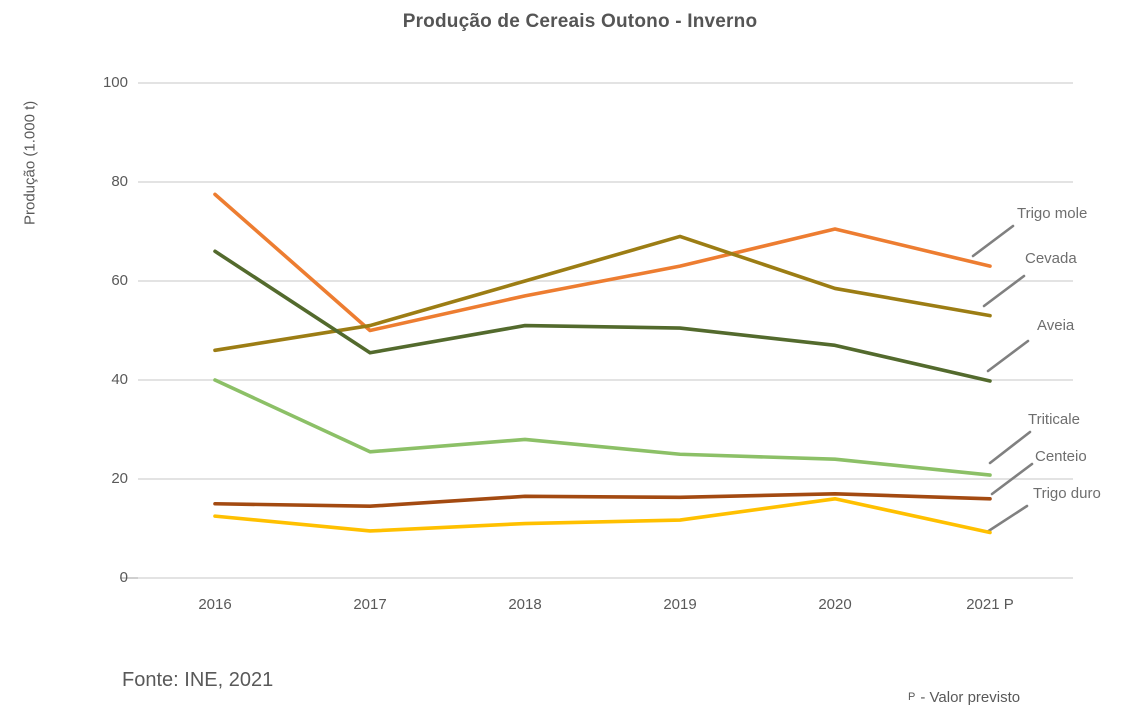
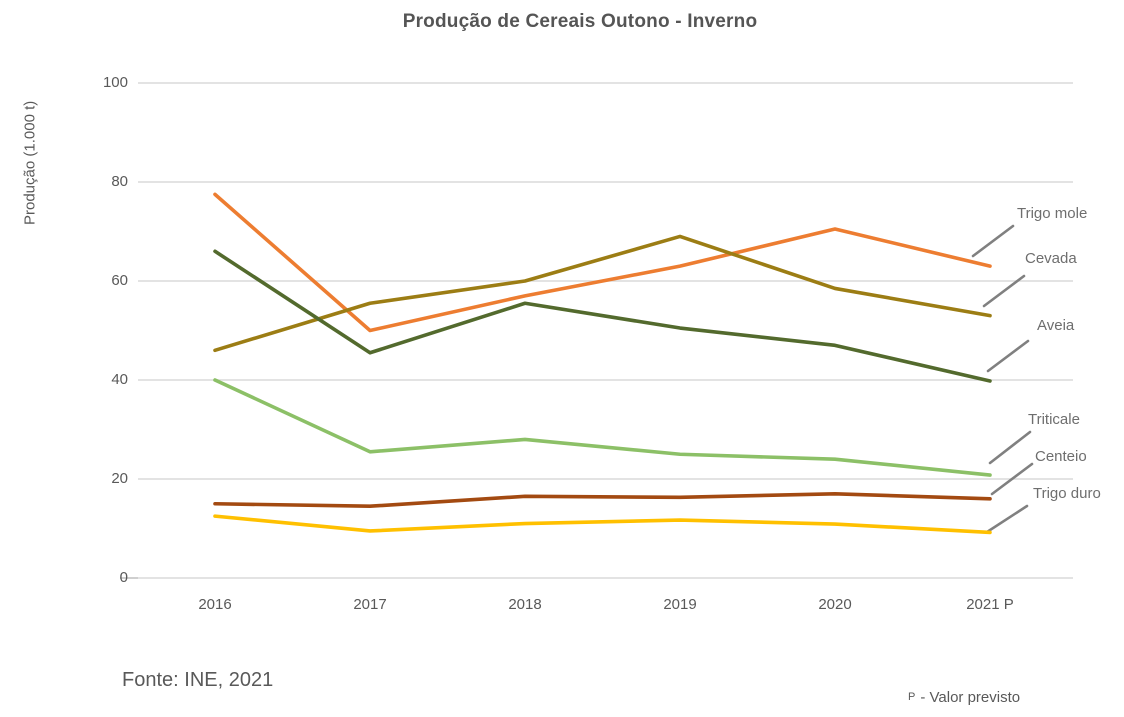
Cevada/2017: 51 -> 56
Aveia/2018: 51 -> 56
Trigo duro/2020: 16 -> 11
